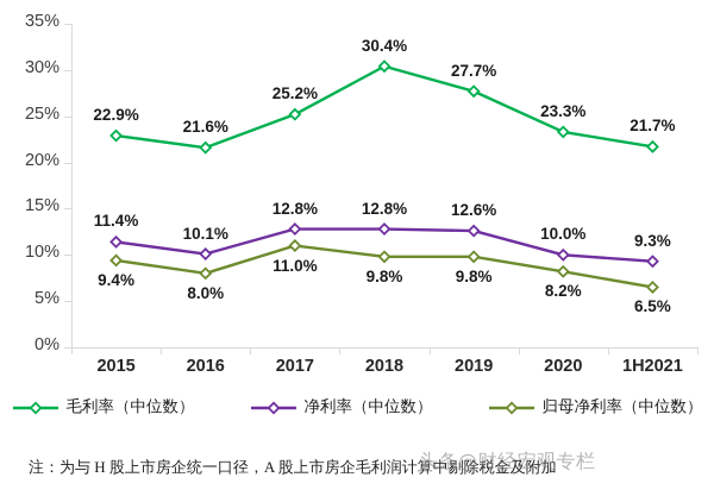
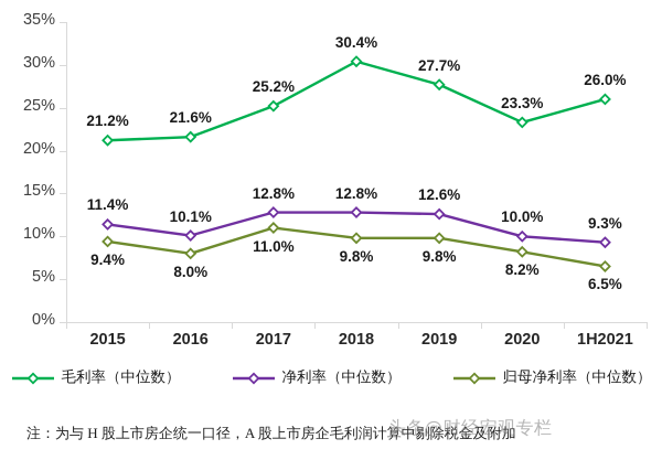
毛利率（中位数）/2015: 22.9% -> 21.2%
毛利率（中位数）/1H2021: 21.7% -> 26.0%
